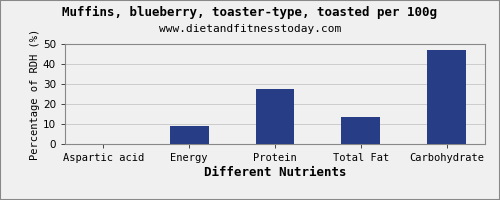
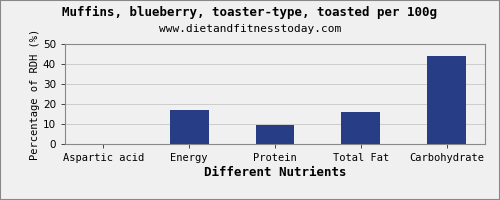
Energy: 9.0 -> 17.2
Protein: 27.5 -> 9.3
Total Fat: 13.5 -> 16.2
Carbohydrate: 47.0 -> 44.2
